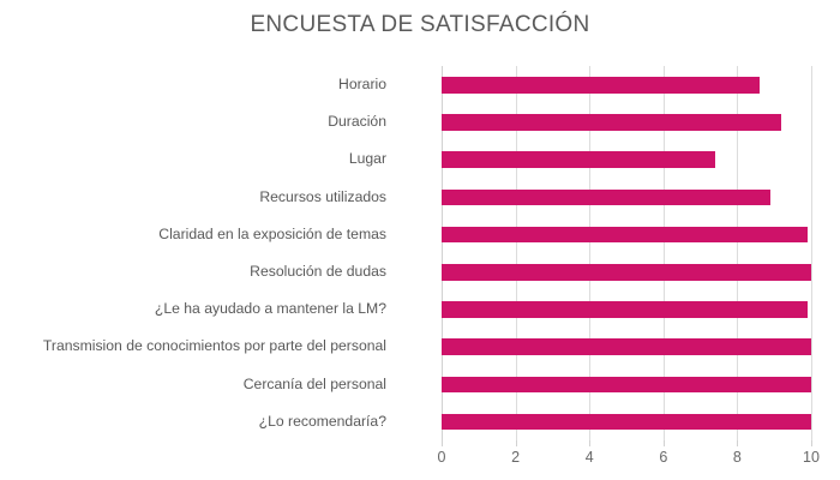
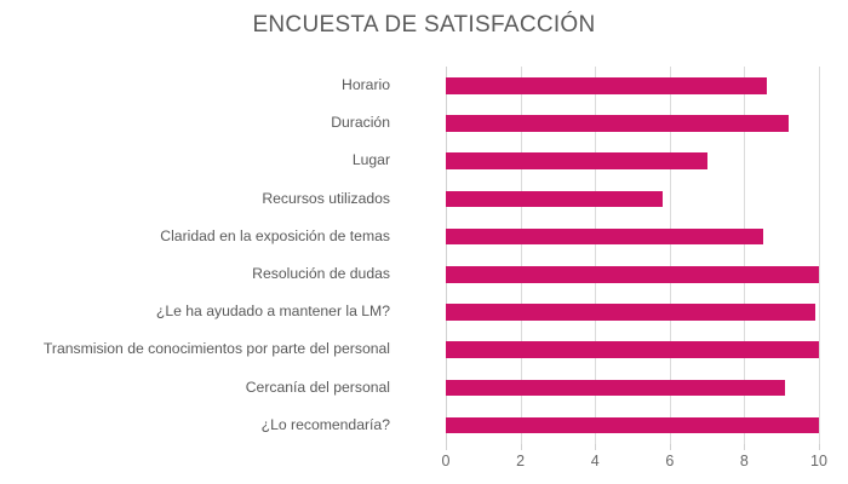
Lugar: 7.4 -> 7.0
Recursos utilizados: 8.9 -> 5.8
Claridad en la exposición de temas: 9.9 -> 8.5
Cercanía del personal: 10.0 -> 9.1
